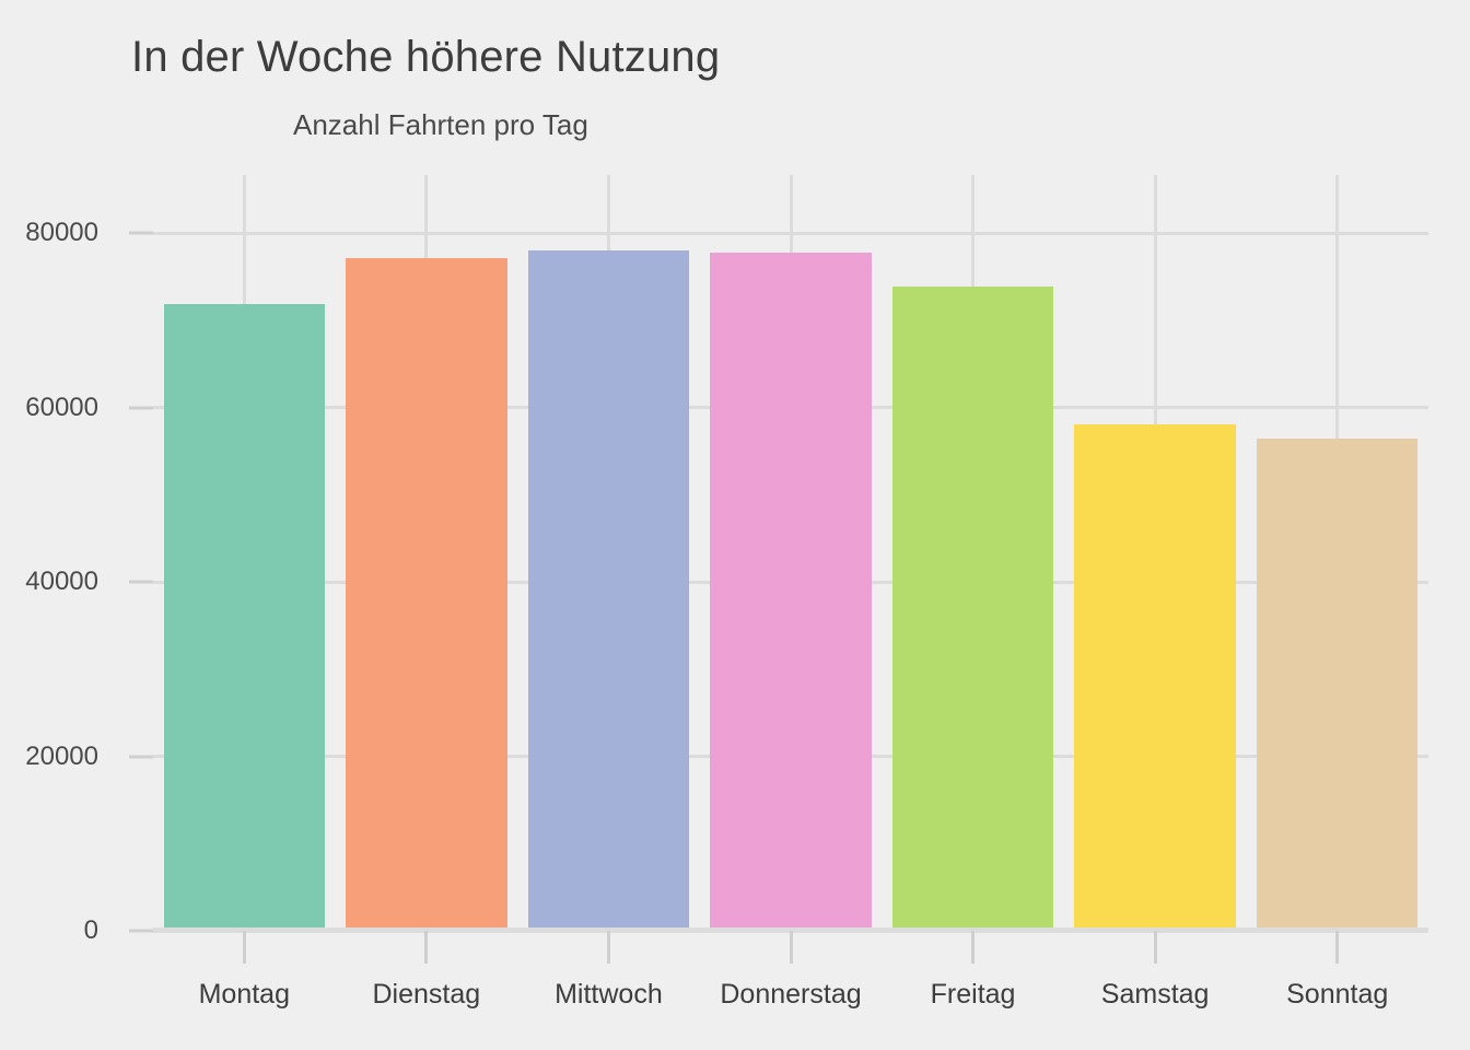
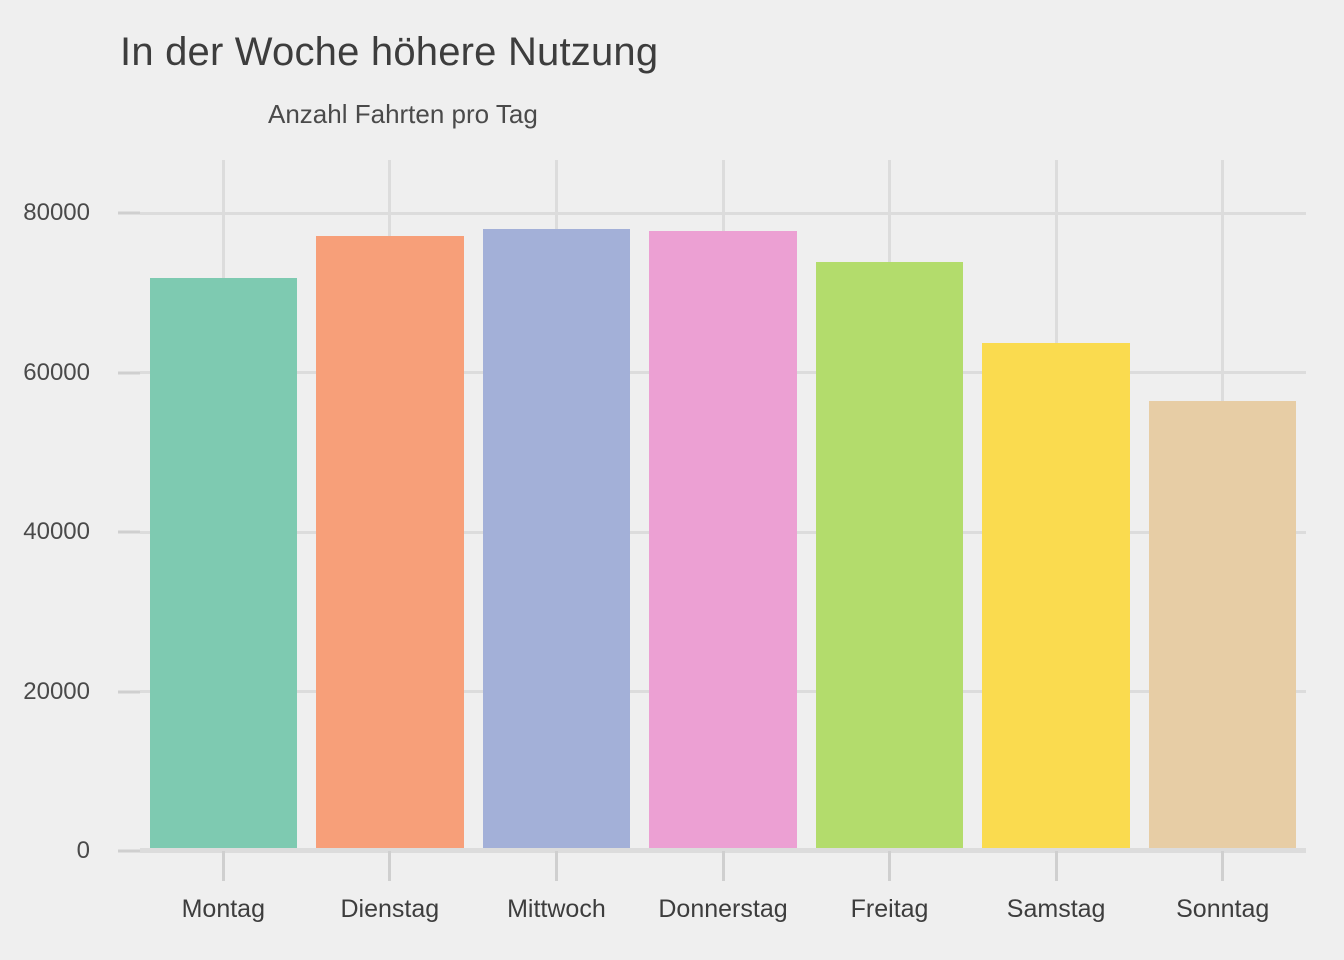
Samstag: 58000 -> 64000
